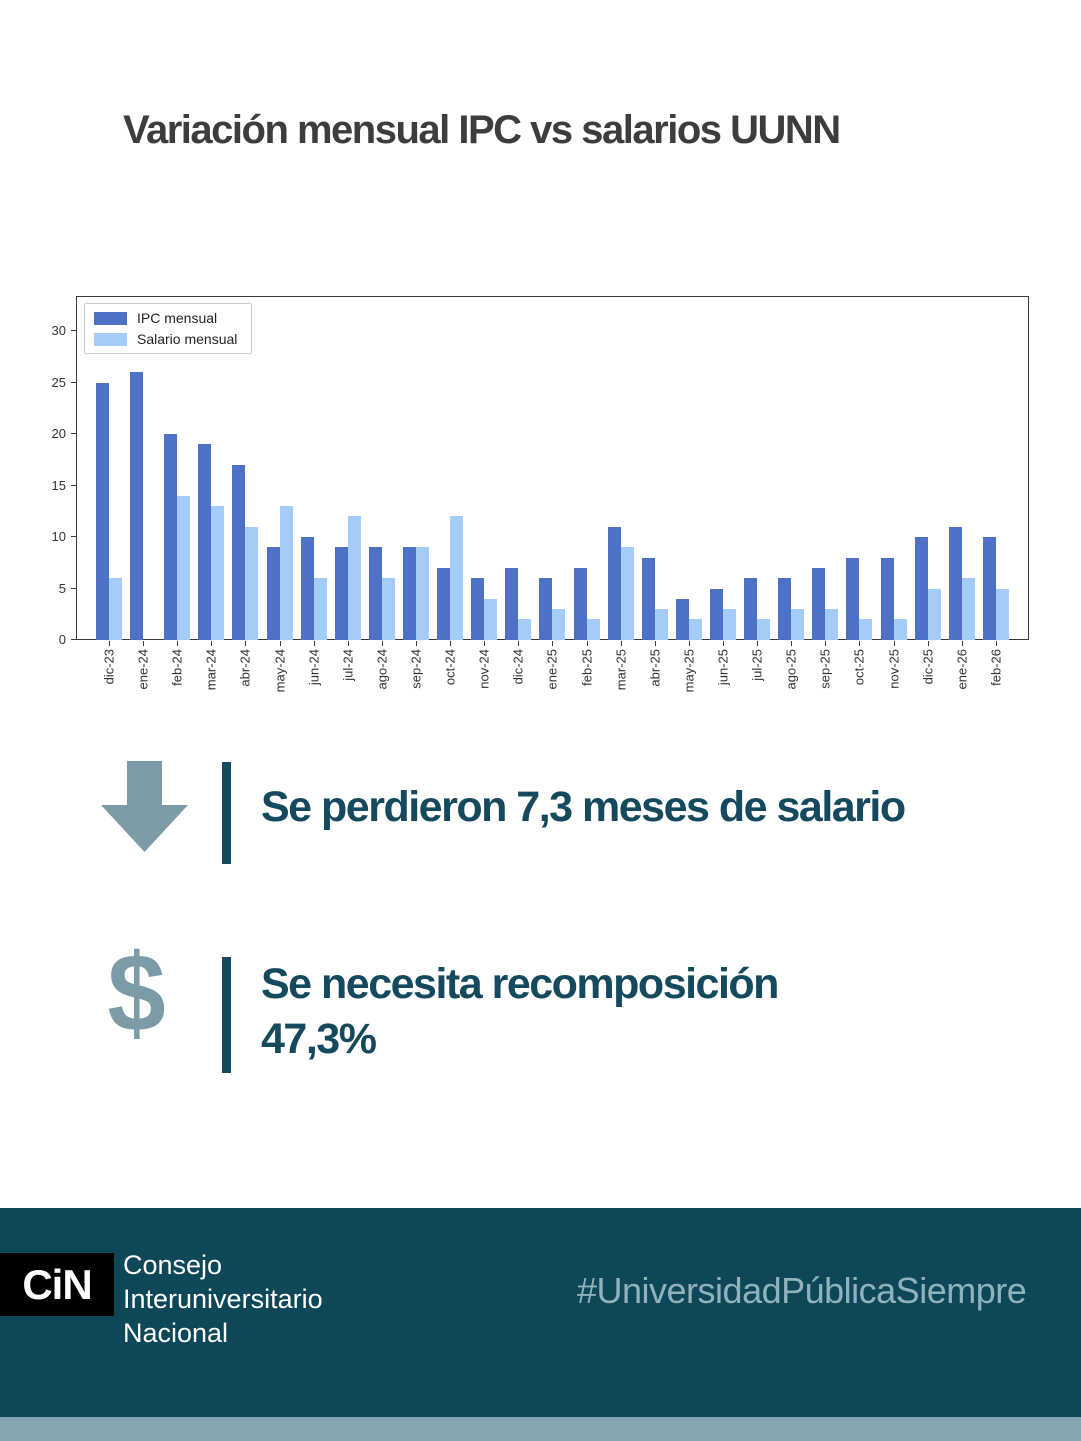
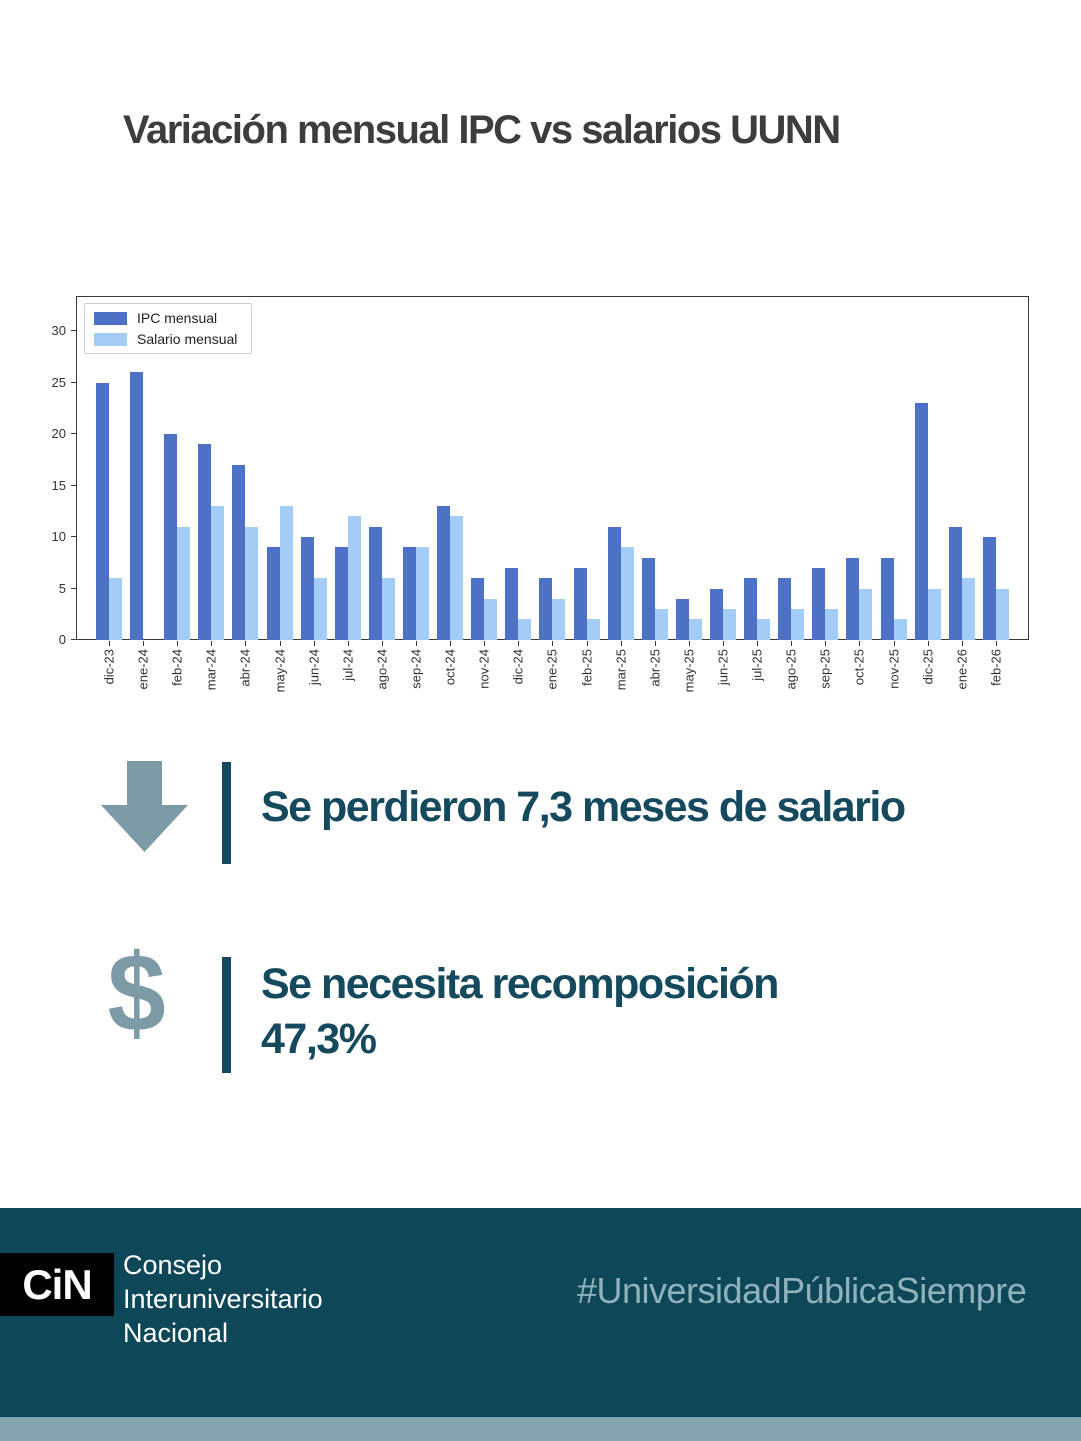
Salario mensual/feb-24: 14 -> 11
IPC mensual/ago-24: 9 -> 11
IPC mensual/oct-24: 7 -> 13
Salario mensual/ene-25: 3 -> 4
Salario mensual/oct-25: 2 -> 5
IPC mensual/dic-25: 10 -> 23
